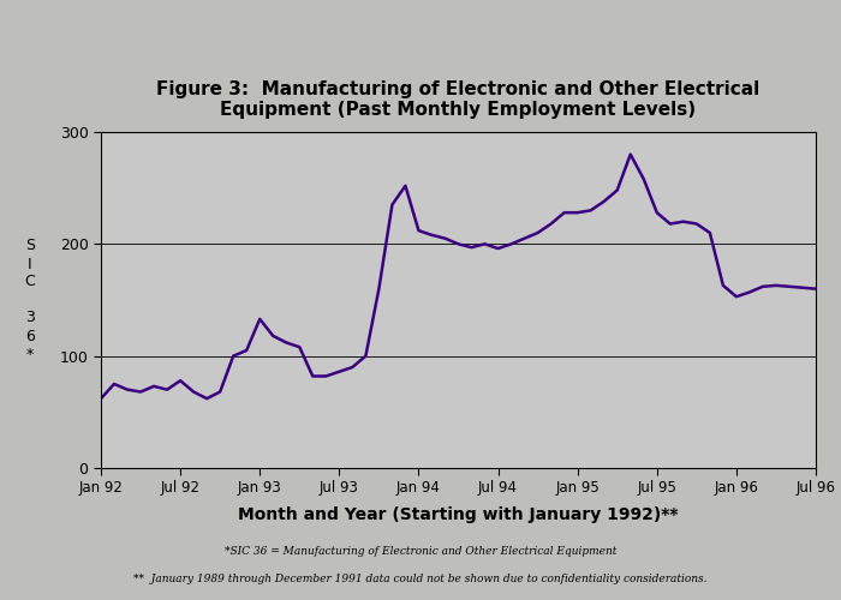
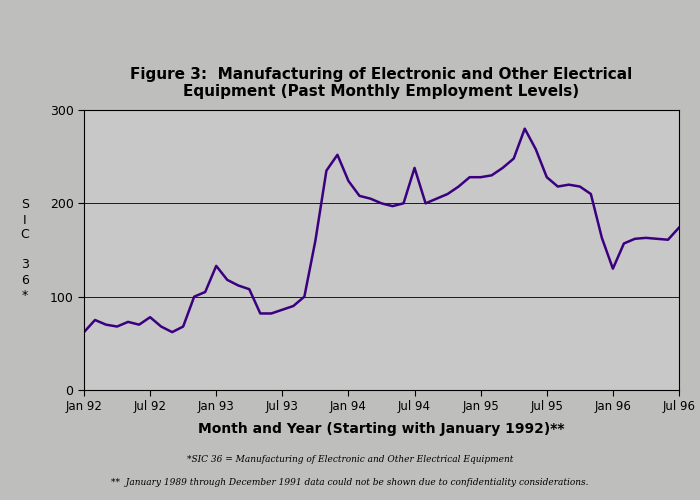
Jan 94: 212 -> 224
Jul 94: 196 -> 238
Jan 96: 153 -> 130
Jul 96: 160 -> 174
